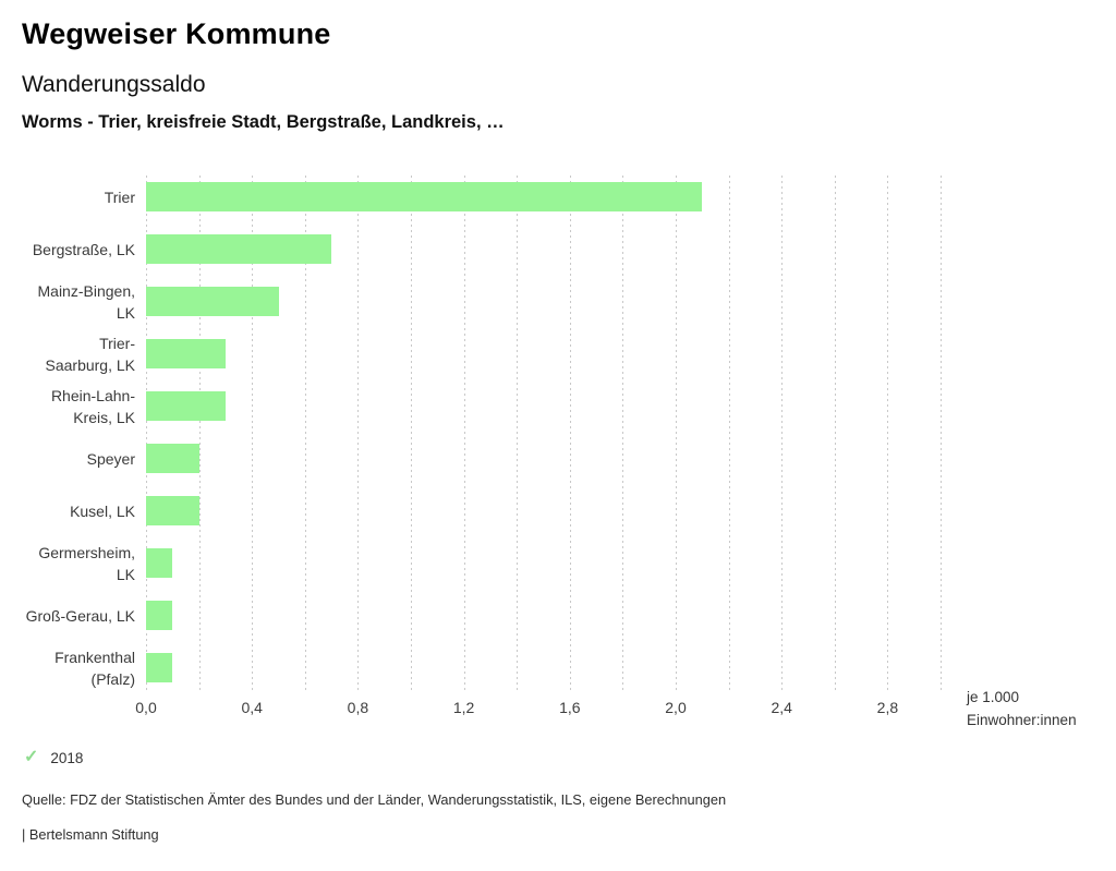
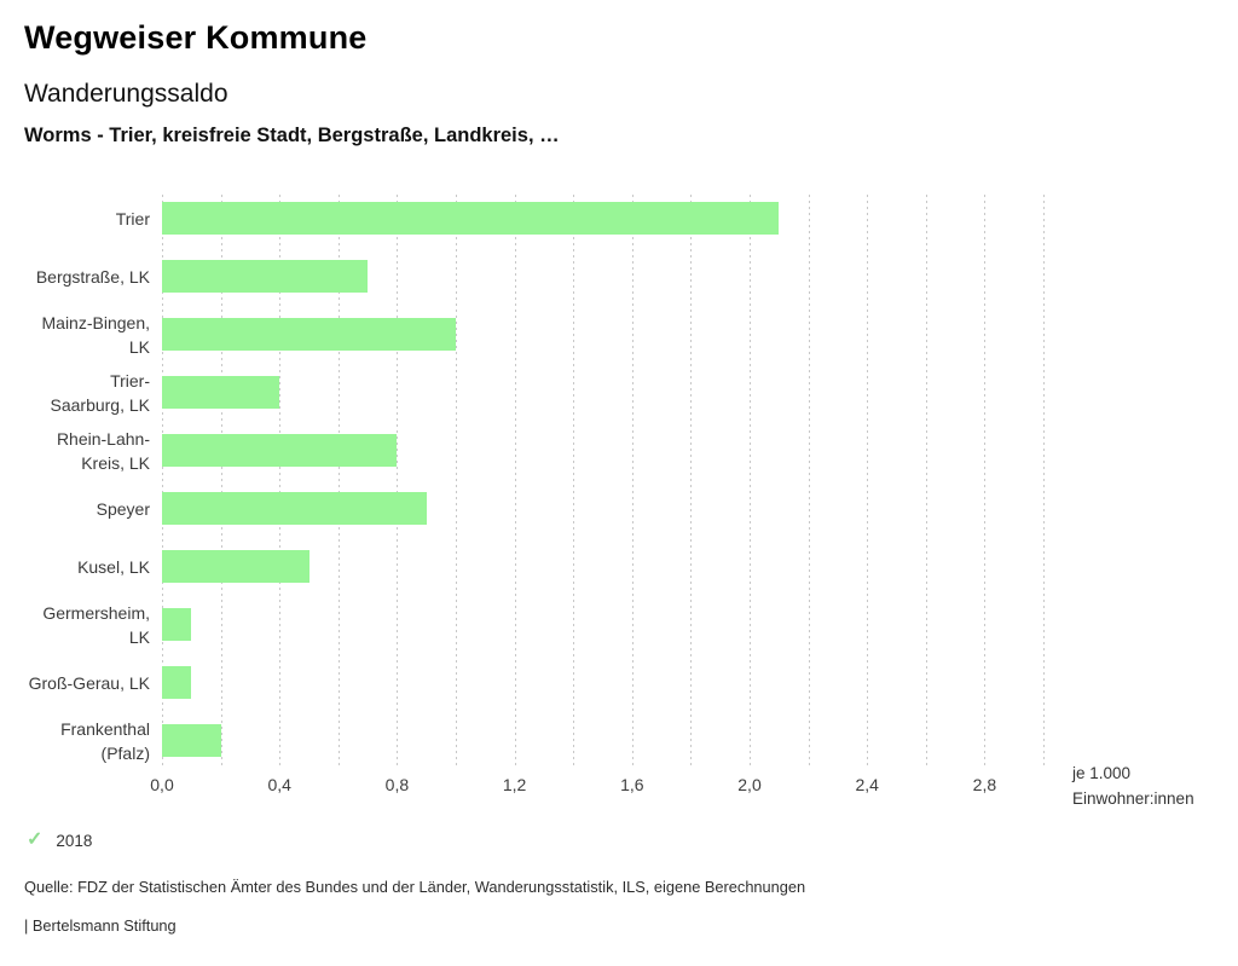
Mainz-Bingen, LK: 0,5 -> 1,0
Trier-Saarburg, LK: 0,3 -> 0,4
Rhein-Lahn-Kreis, LK: 0,3 -> 0,8
Speyer: 0,2 -> 0,9
Kusel, LK: 0,2 -> 0,5
Frankenthal (Pfalz): 0,1 -> 0,2
